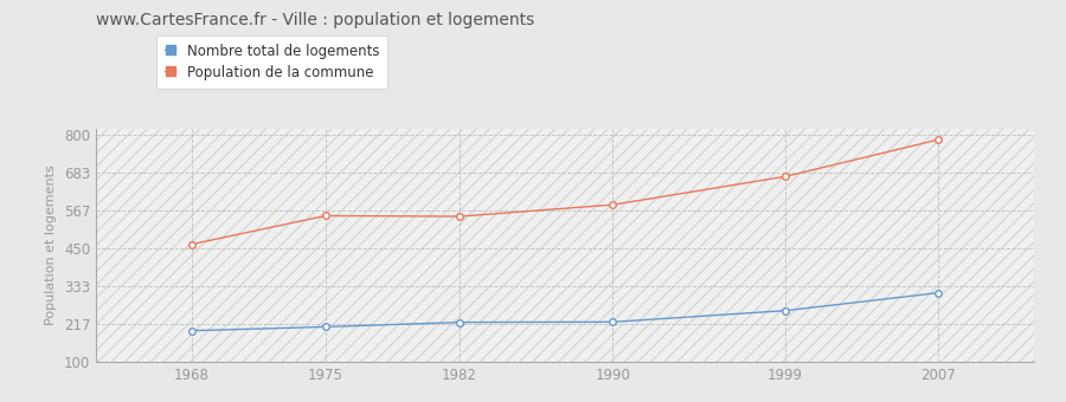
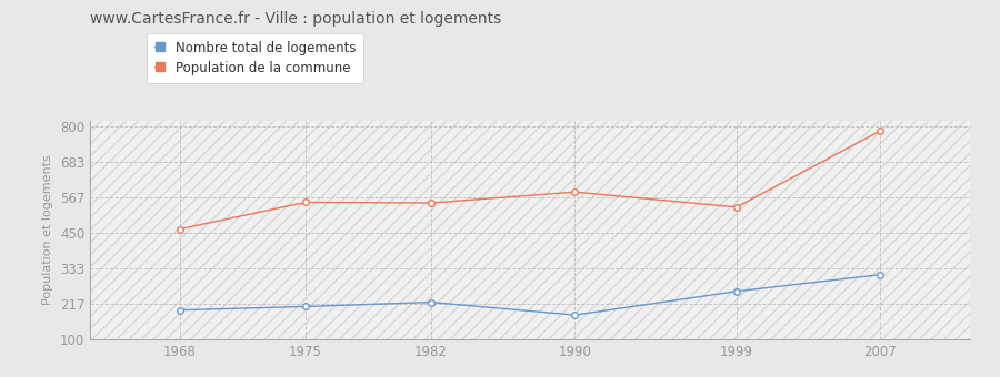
Nombre total de logements/1990: 223 -> 180
Population de la commune/1999: 672 -> 535
